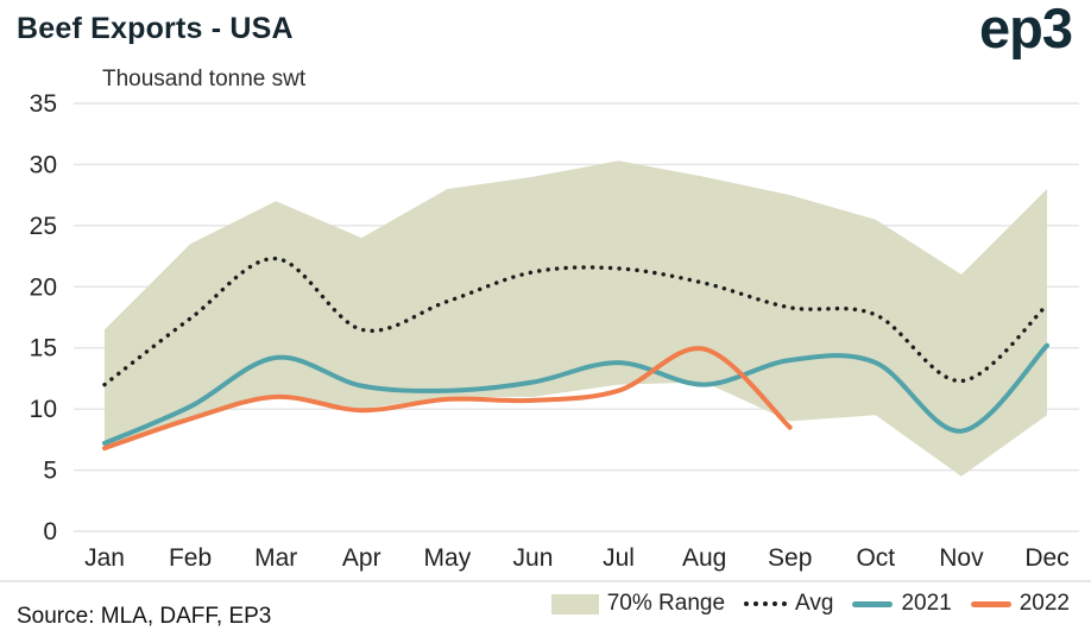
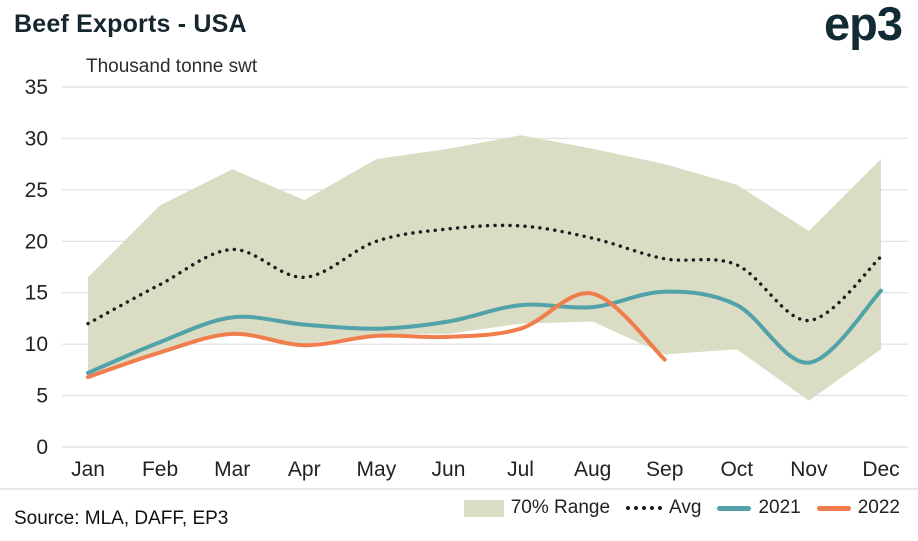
Avg/Feb: 17.4 -> 15.8
Avg/Mar: 22.3 -> 19.2
2021/Mar: 14.2 -> 12.6
Avg/May: 18.8 -> 20.0
2021/Aug: 12.0 -> 13.6
2021/Sep: 14.0 -> 15.1
